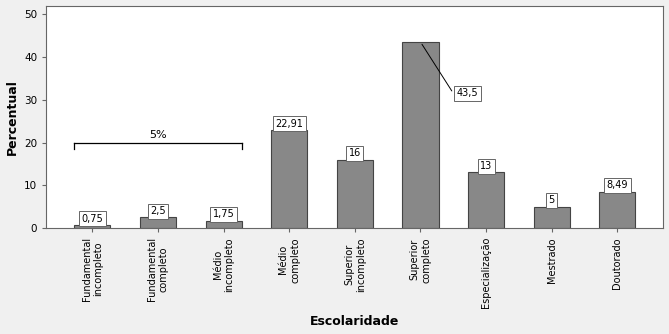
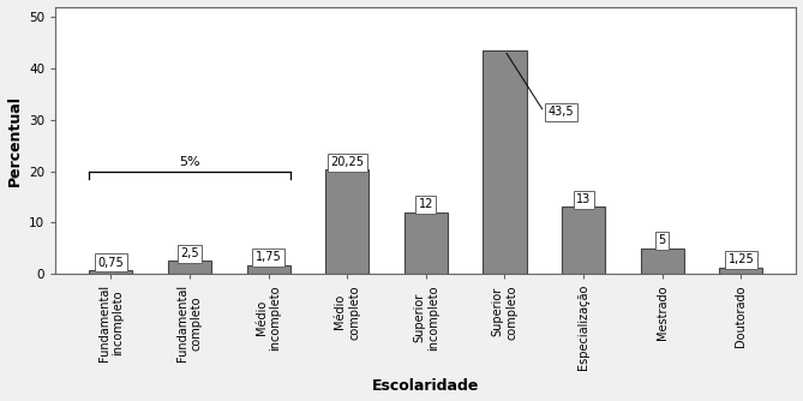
Médio completo: 22,91 -> 20,25
Superior incompleto: 16 -> 12
Doutorado: 8,49 -> 1,25
